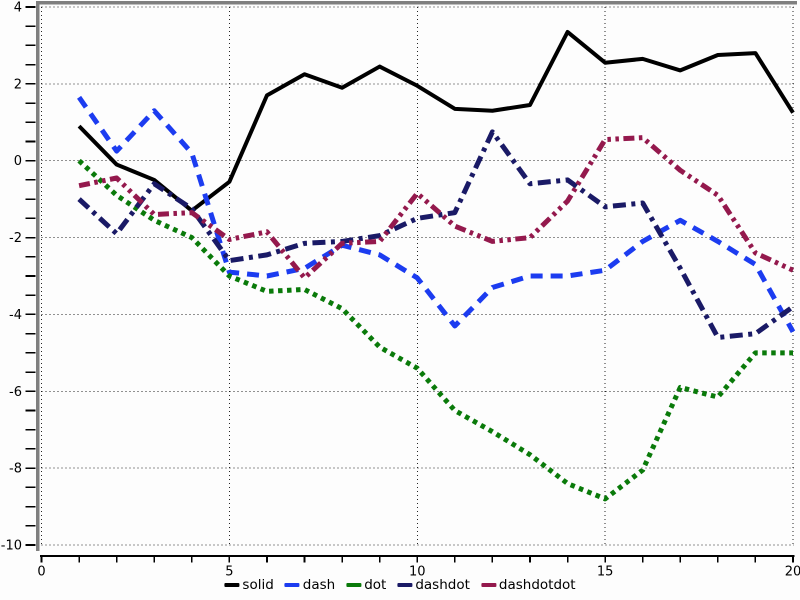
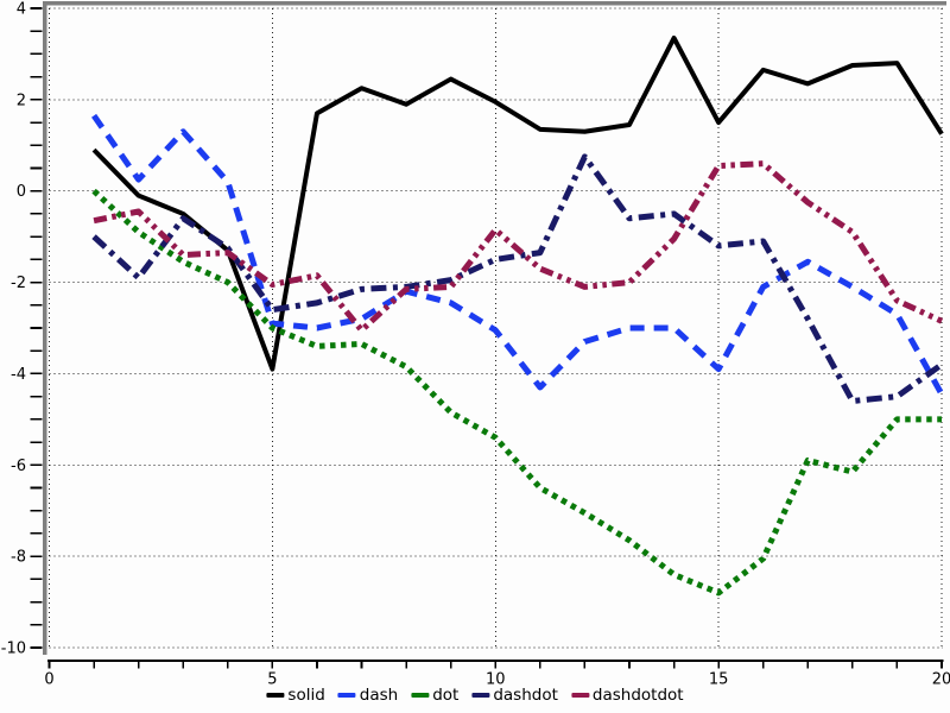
solid/5: -0.6 -> -3.9
solid/15: 2.5 -> 1.5
dash/15: -2.9 -> -3.9
